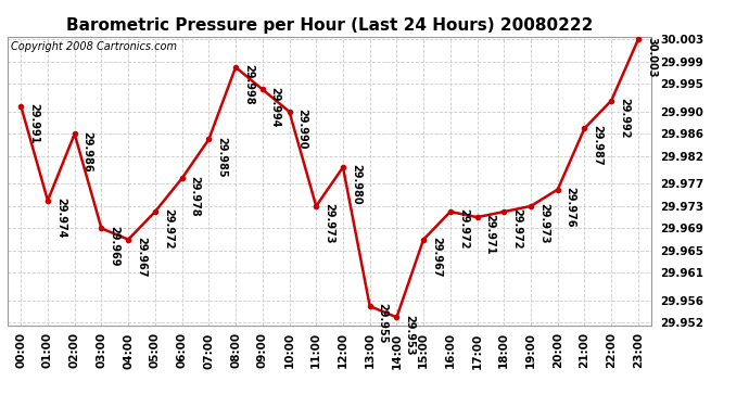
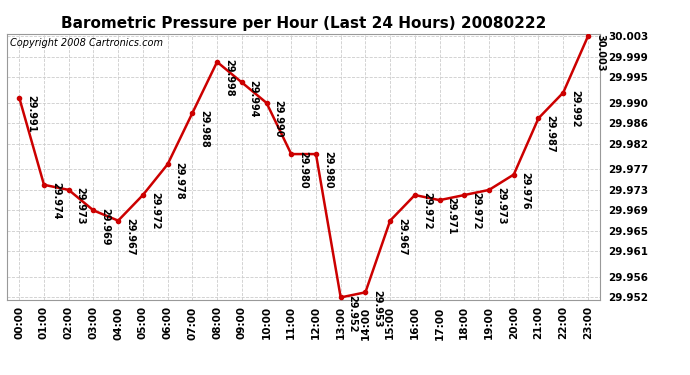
02:00: 29.986 -> 29.973
07:00: 29.985 -> 29.988
11:00: 29.973 -> 29.980
13:00: 29.955 -> 29.952
